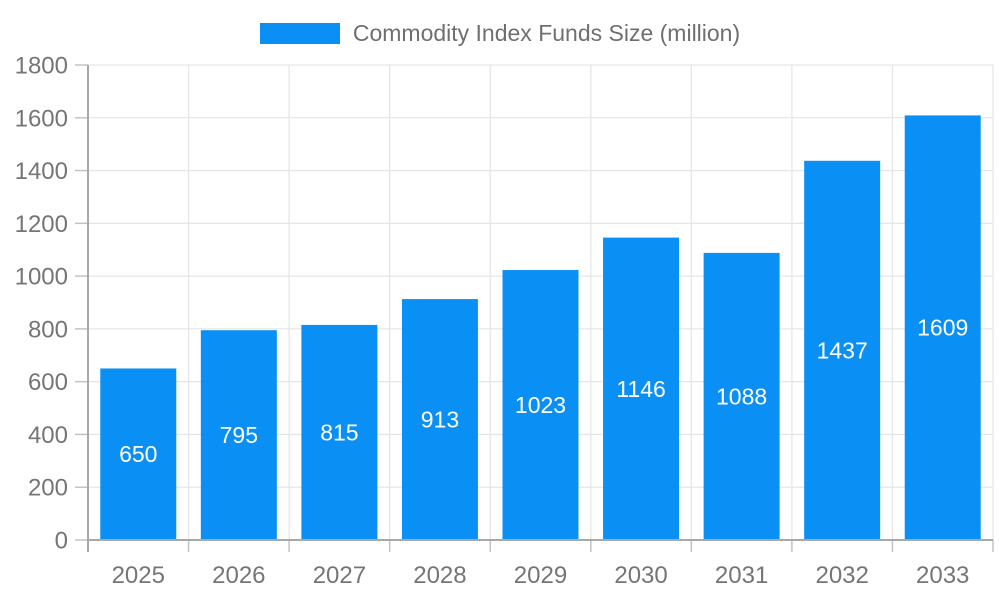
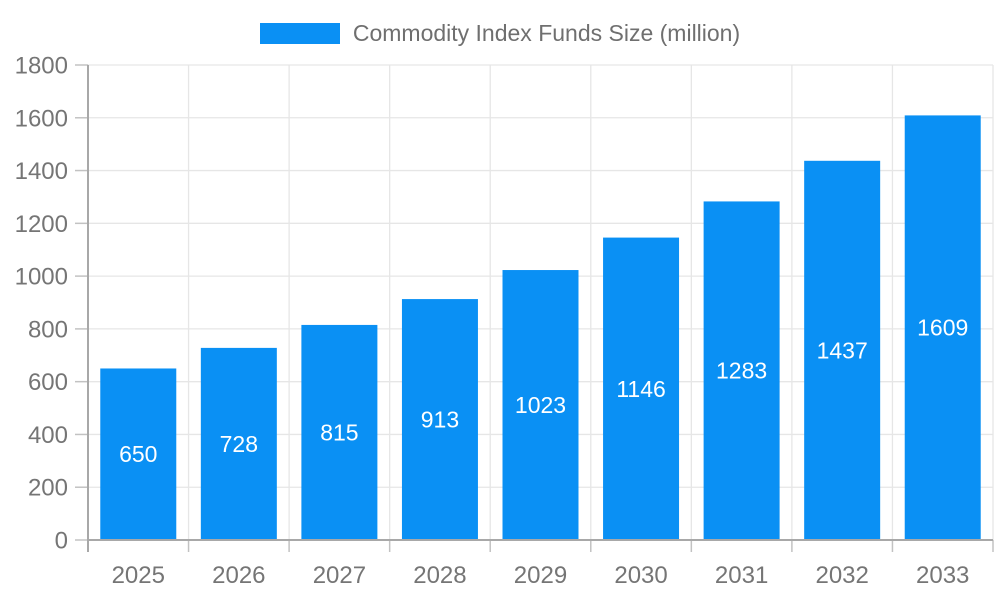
2026: 795 -> 728
2031: 1088 -> 1283
